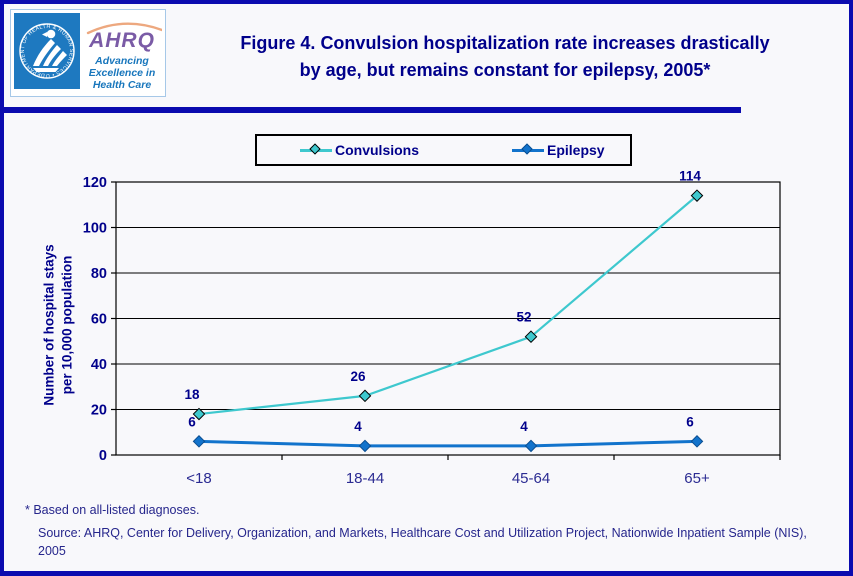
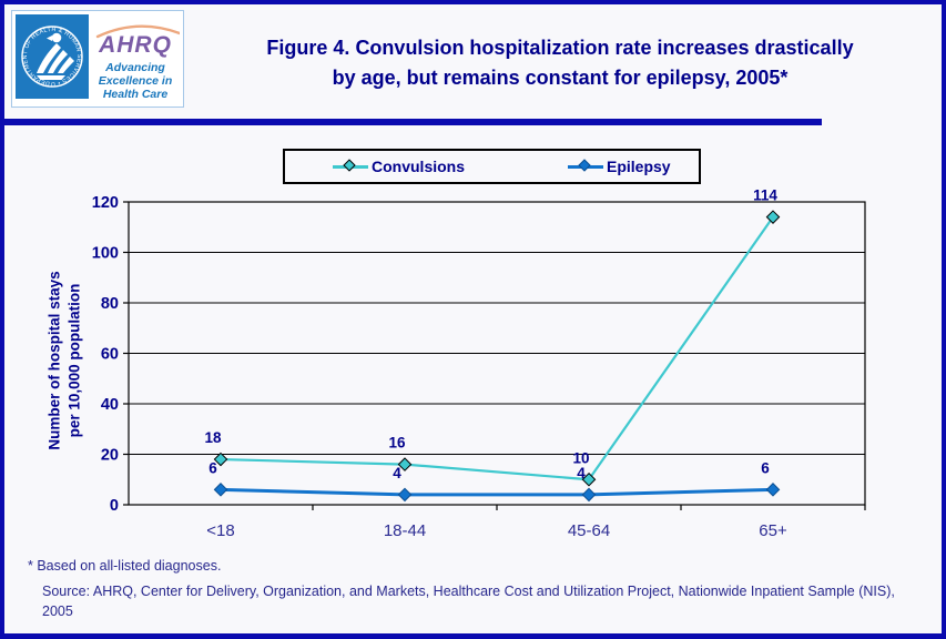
Convulsions/18-44: 26 -> 16
Convulsions/45-64: 52 -> 10
